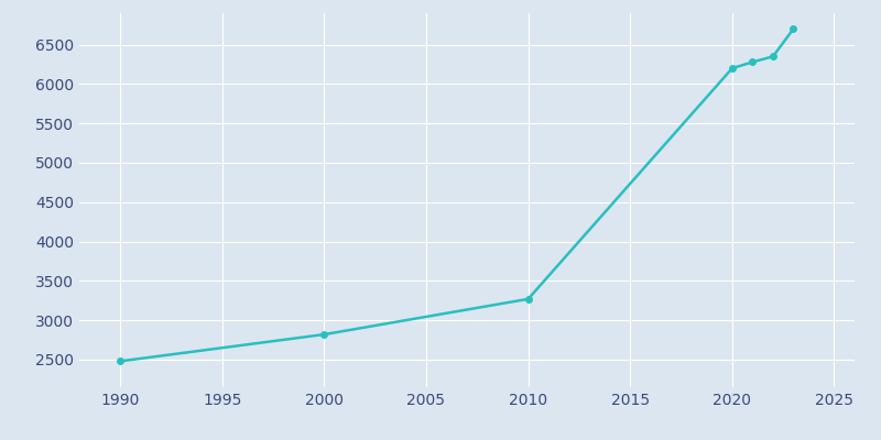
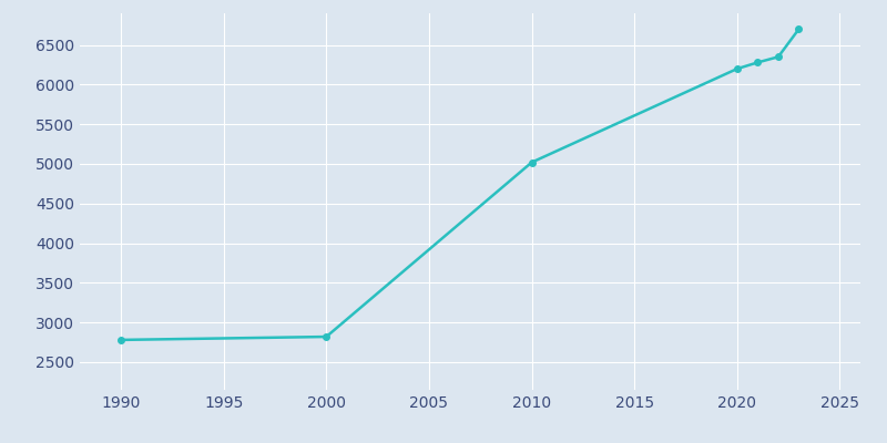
1990: 2480 -> 2780
2010: 3270 -> 5020
